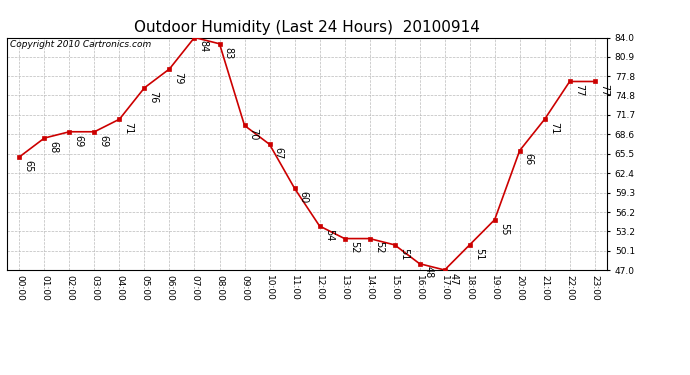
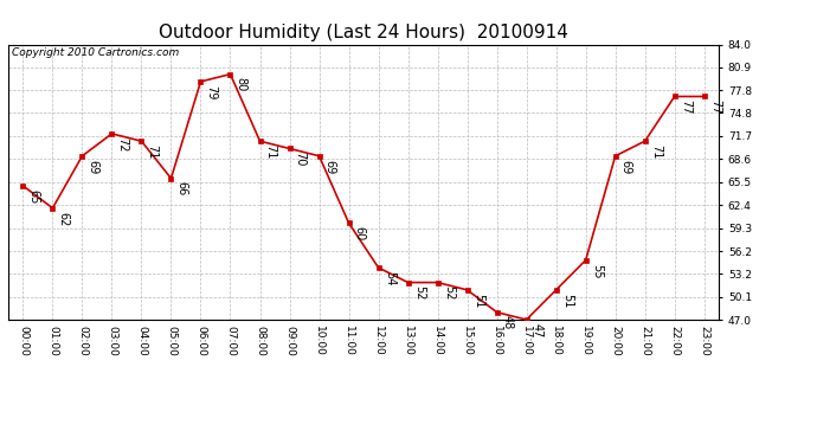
01:00: 68 -> 62
03:00: 69 -> 72
05:00: 76 -> 66
07:00: 84 -> 80
08:00: 83 -> 71
10:00: 67 -> 69
20:00: 66 -> 69
